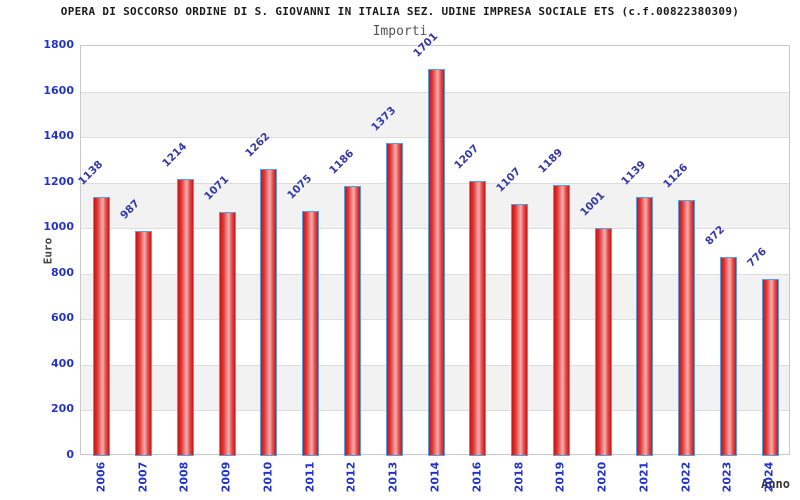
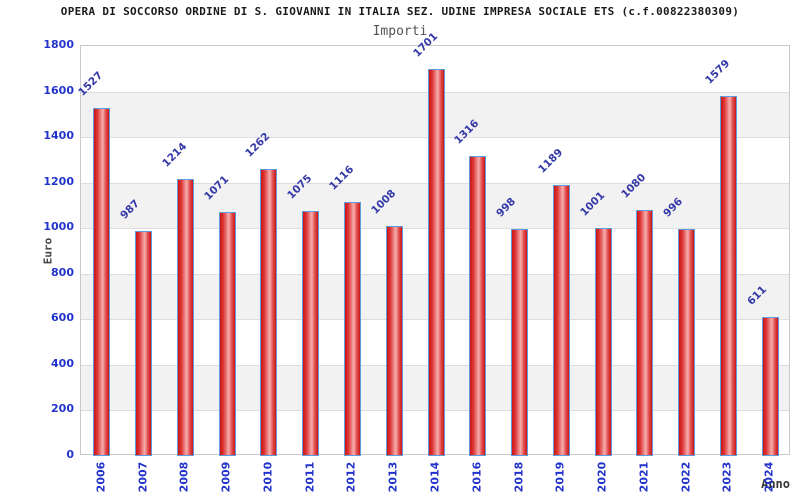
2006: 1138 -> 1527
2012: 1186 -> 1116
2013: 1373 -> 1008
2016: 1207 -> 1316
2018: 1107 -> 998
2021: 1139 -> 1080
2022: 1126 -> 996
2023: 872 -> 1579
2024: 776 -> 611
